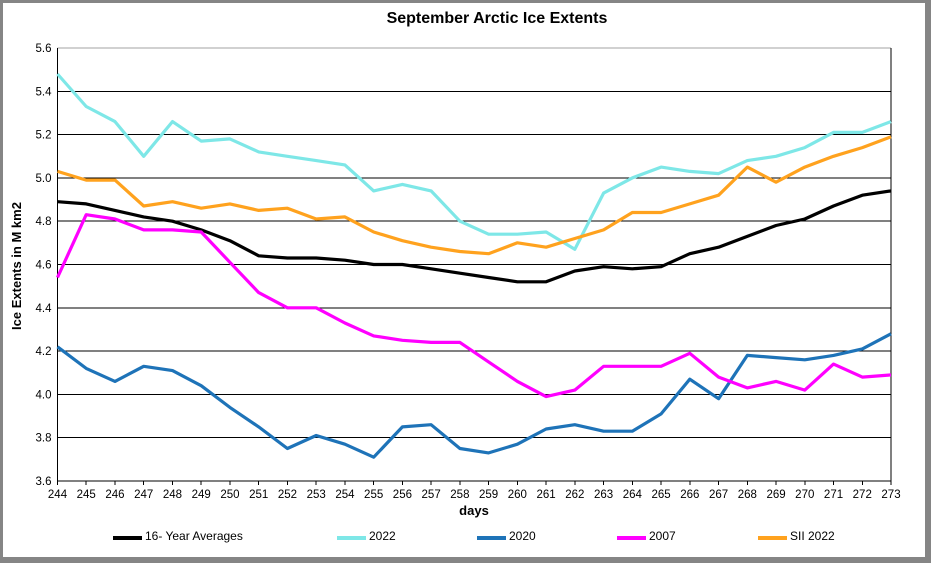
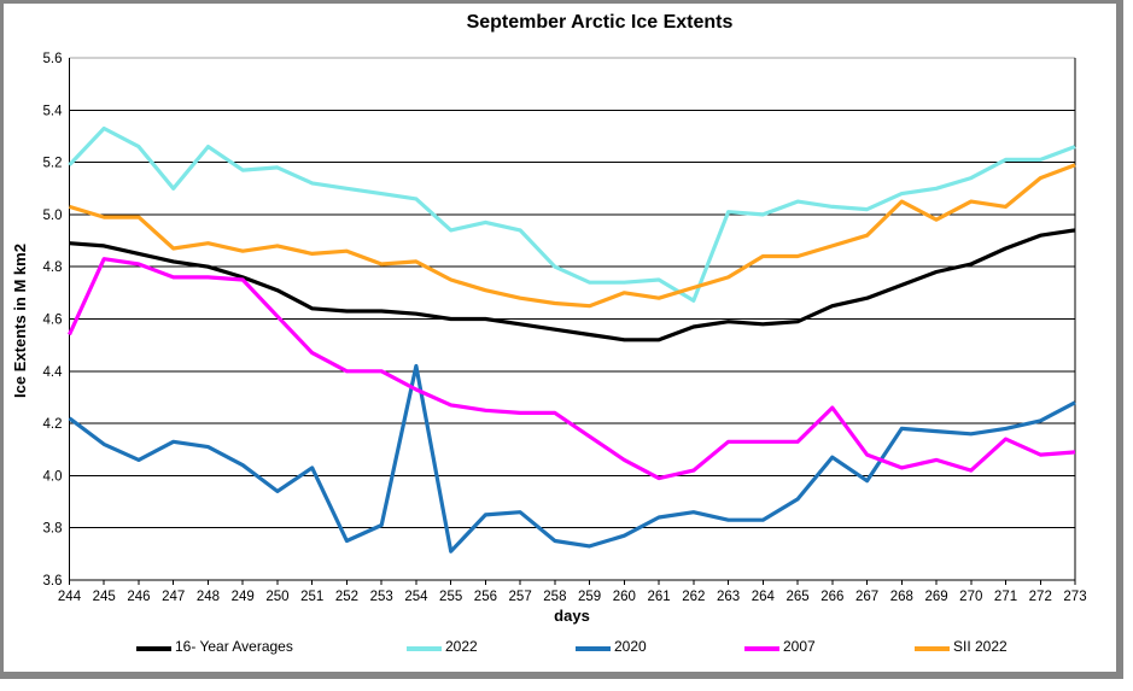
2022/244: 5.48 -> 5.19
2020/251: 3.85 -> 4.03
2020/254: 3.77 -> 4.42
2022/263: 4.93 -> 5.01
2007/266: 4.19 -> 4.26
SII 2022/271: 5.10 -> 5.03
